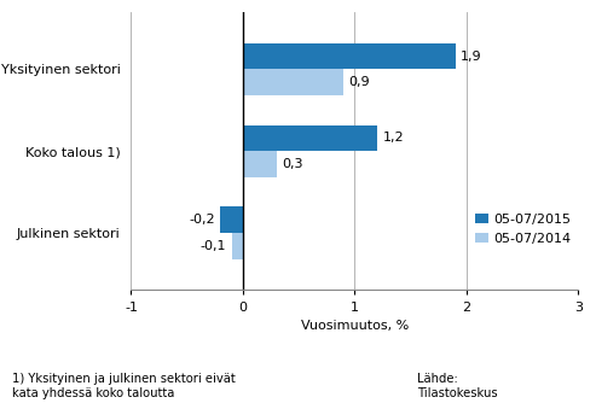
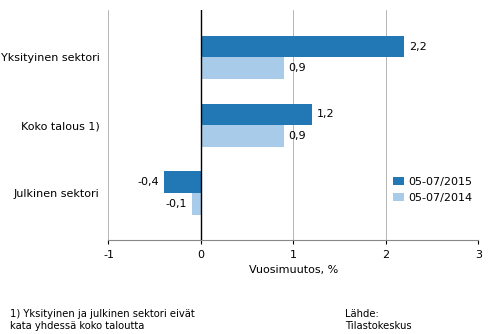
05-07/2015/Yksityinen sektori: 1,9 -> 2,2
05-07/2014/Koko talous 1): 0,3 -> 0,9
05-07/2015/Julkinen sektori: -0,2 -> -0,4
